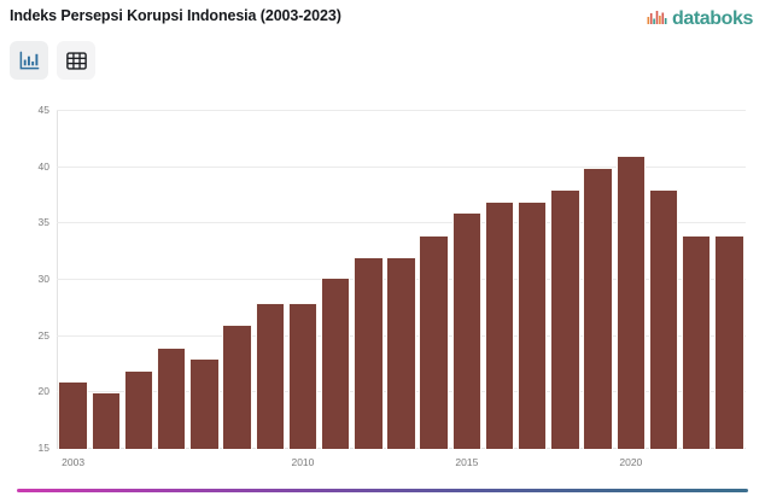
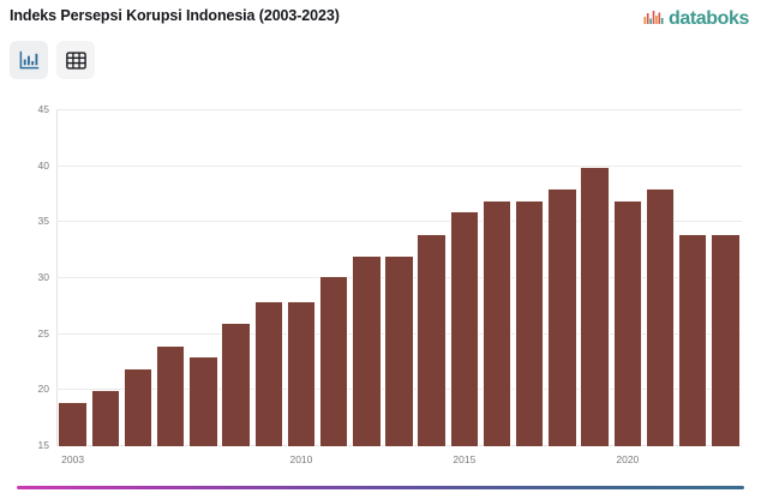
2003: 21 -> 19
2020: 41 -> 37
